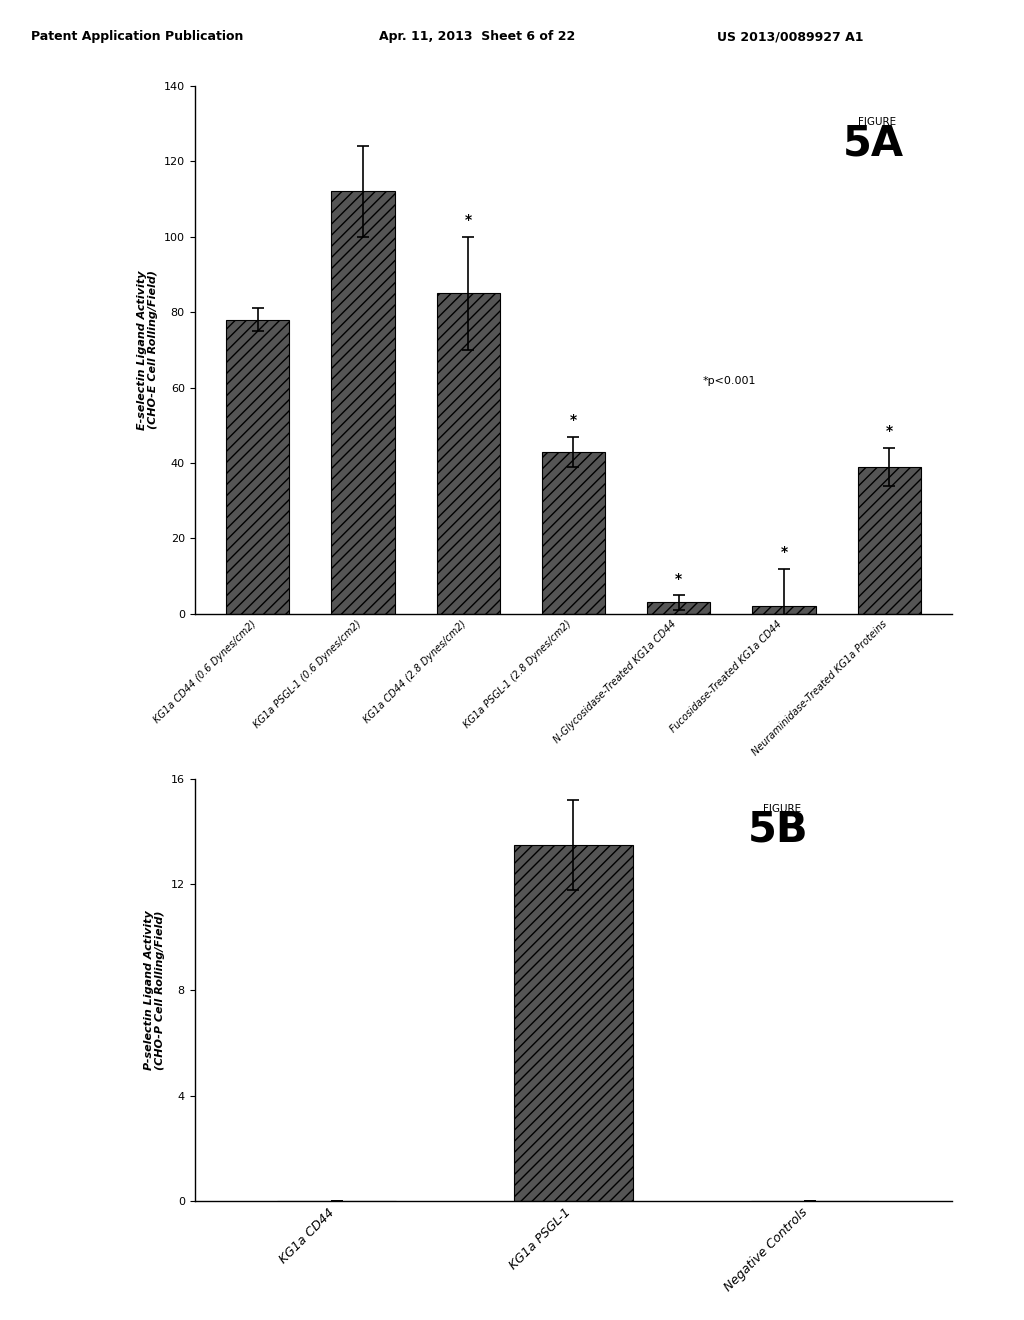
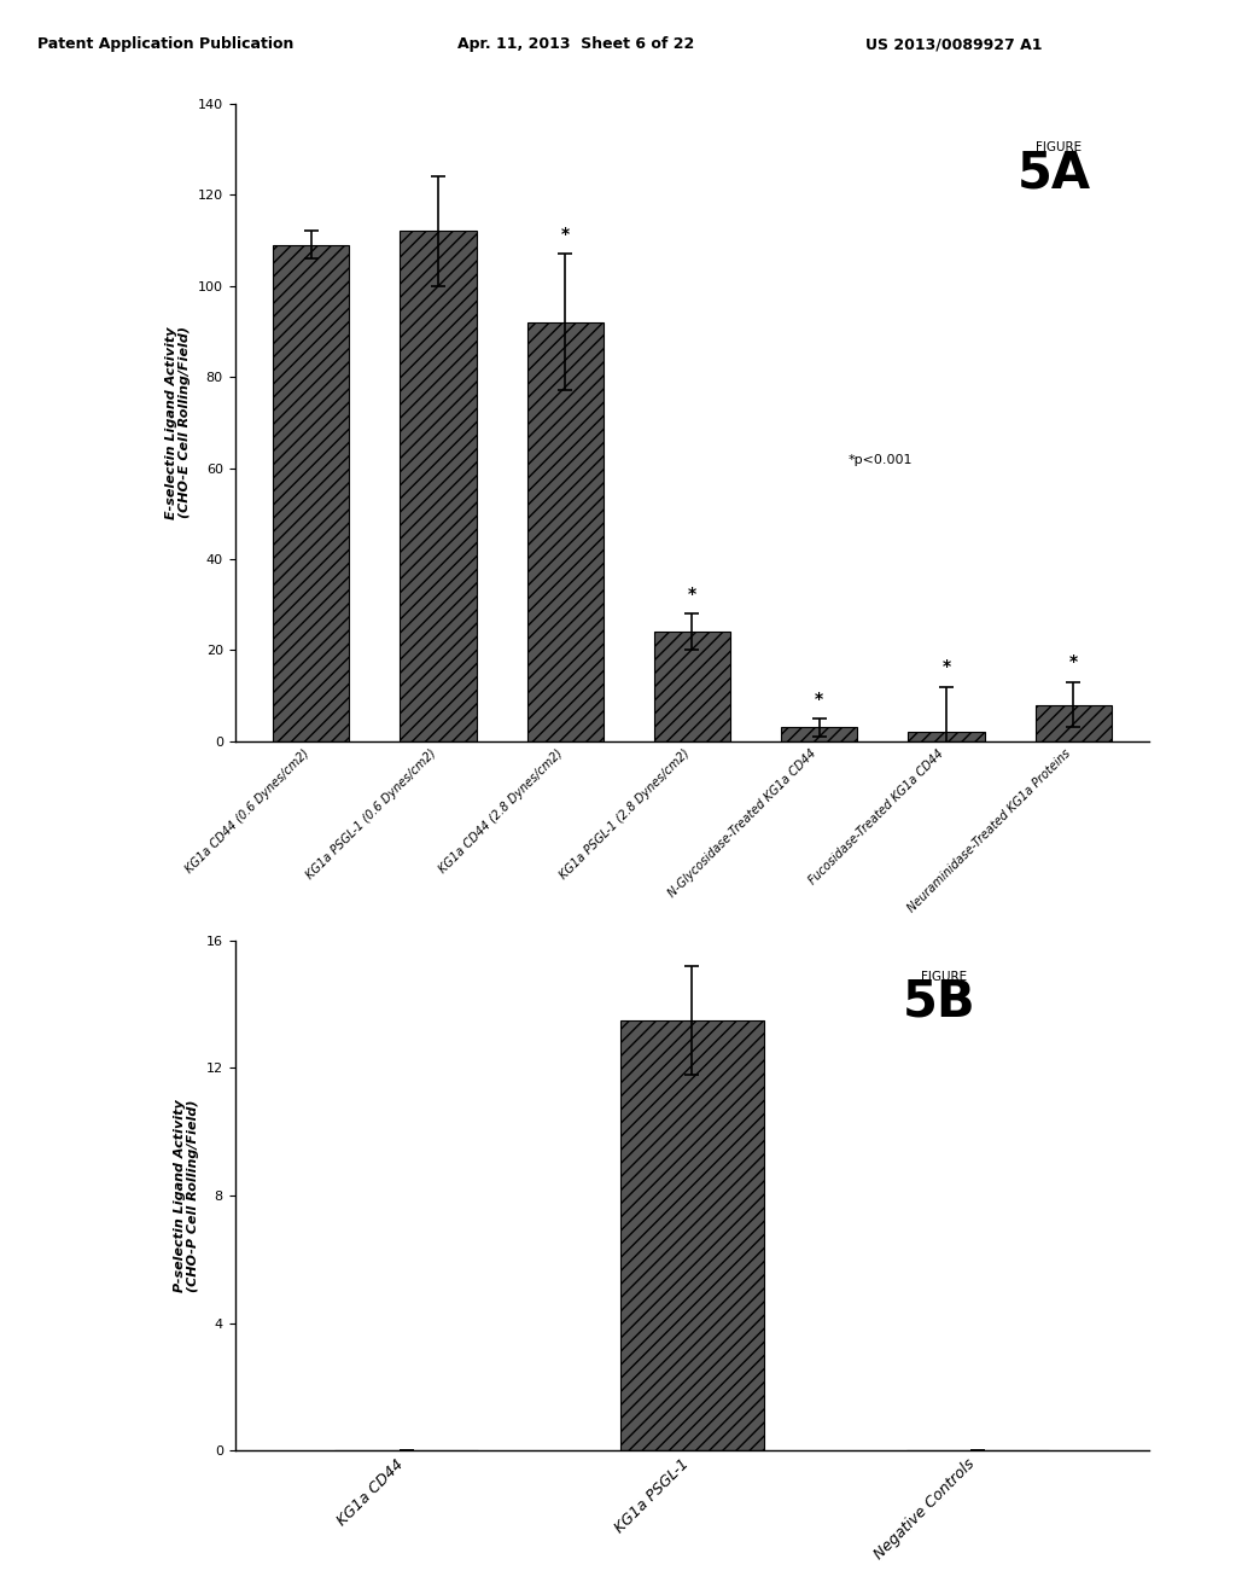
KG1a CD44 (0.6 Dynes/cm2): 78 -> 109
KG1a CD44 (2.8 Dynes/cm2): 85 -> 92
KG1a PSGL-1 (2.8 Dynes/cm2): 43 -> 24
Neuraminidase-Treated KG1a Proteins: 39 -> 8
